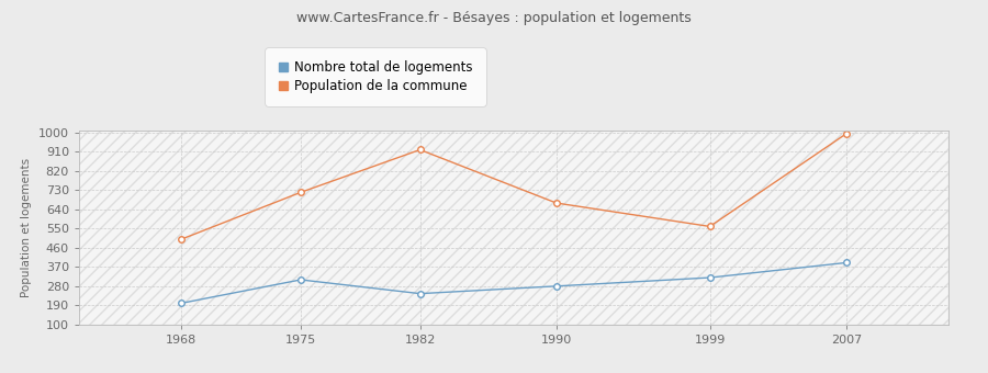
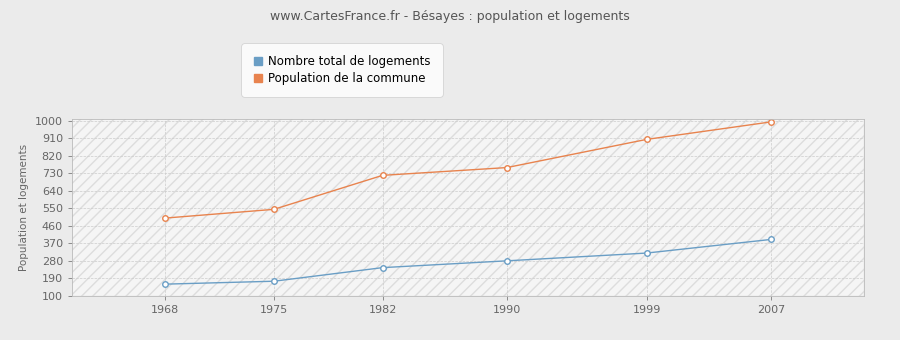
Nombre total de logements/1968: 200 -> 160
Nombre total de logements/1975: 310 -> 180
Population de la commune/1975: 720 -> 540
Population de la commune/1982: 920 -> 720
Population de la commune/1990: 670 -> 760
Population de la commune/1999: 560 -> 900
